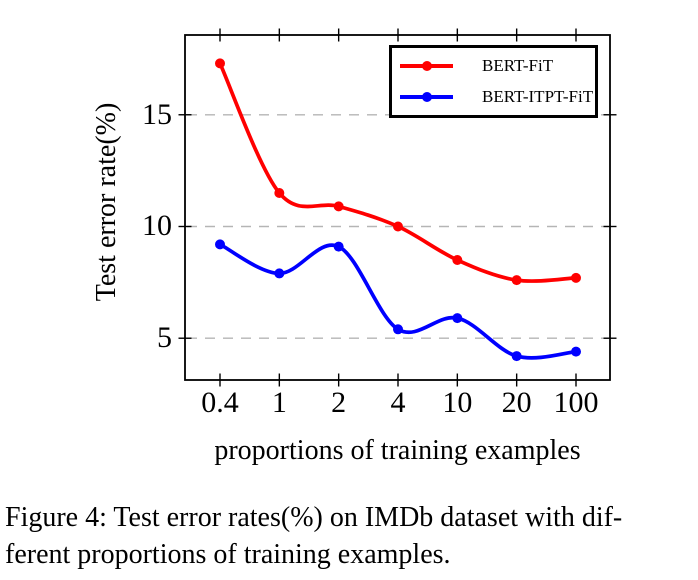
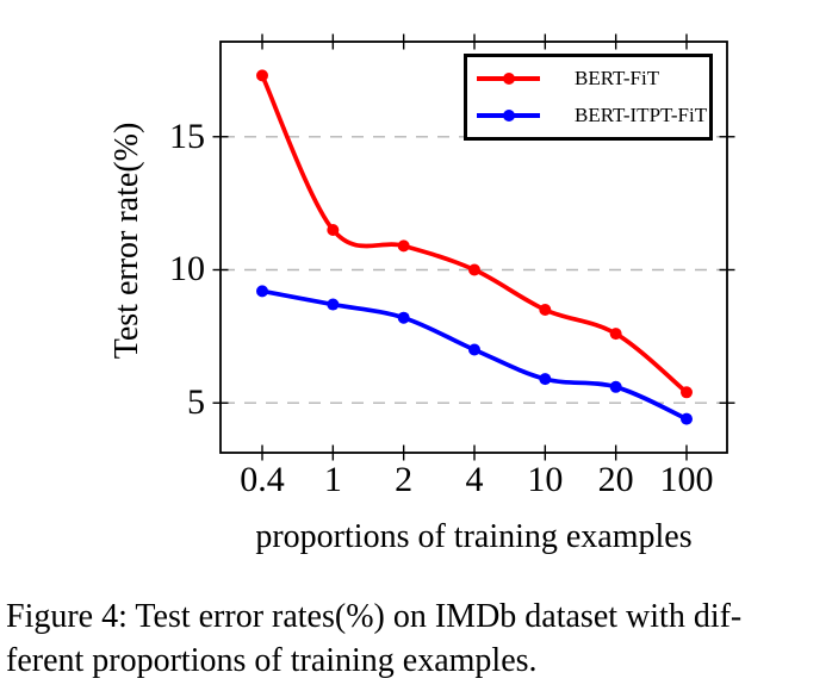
BERT-ITPT-FiT/1: 7.9 -> 8.7
BERT-ITPT-FiT/2: 9.1 -> 8.2
BERT-ITPT-FiT/4: 5.4 -> 7.0
BERT-ITPT-FiT/20: 4.2 -> 5.6
BERT-FiT/100: 7.7 -> 5.4
